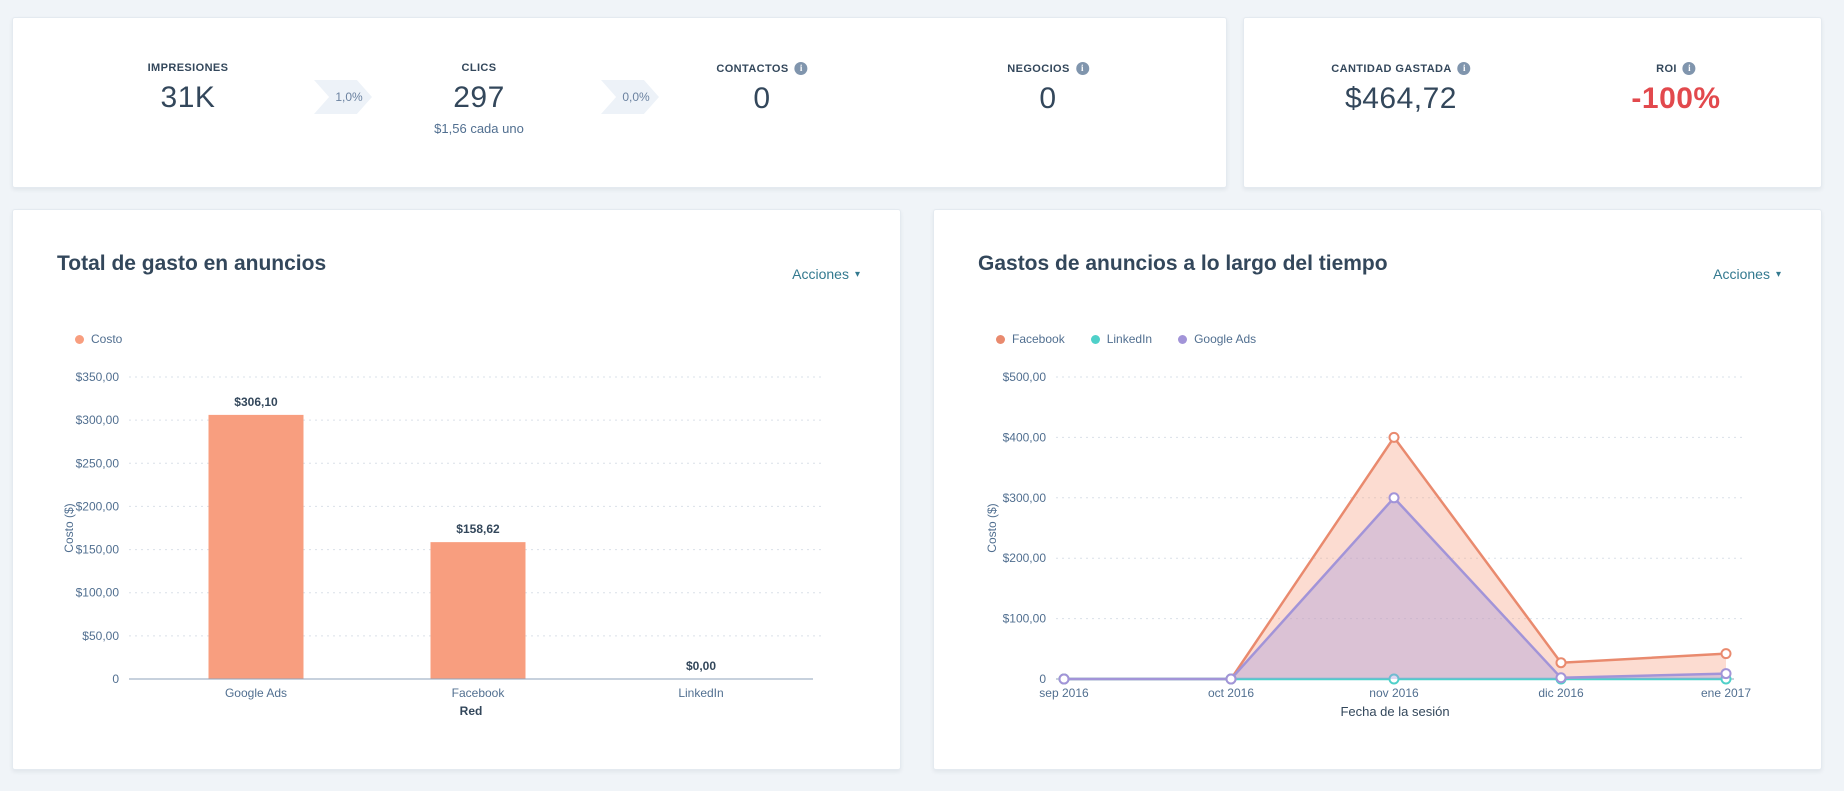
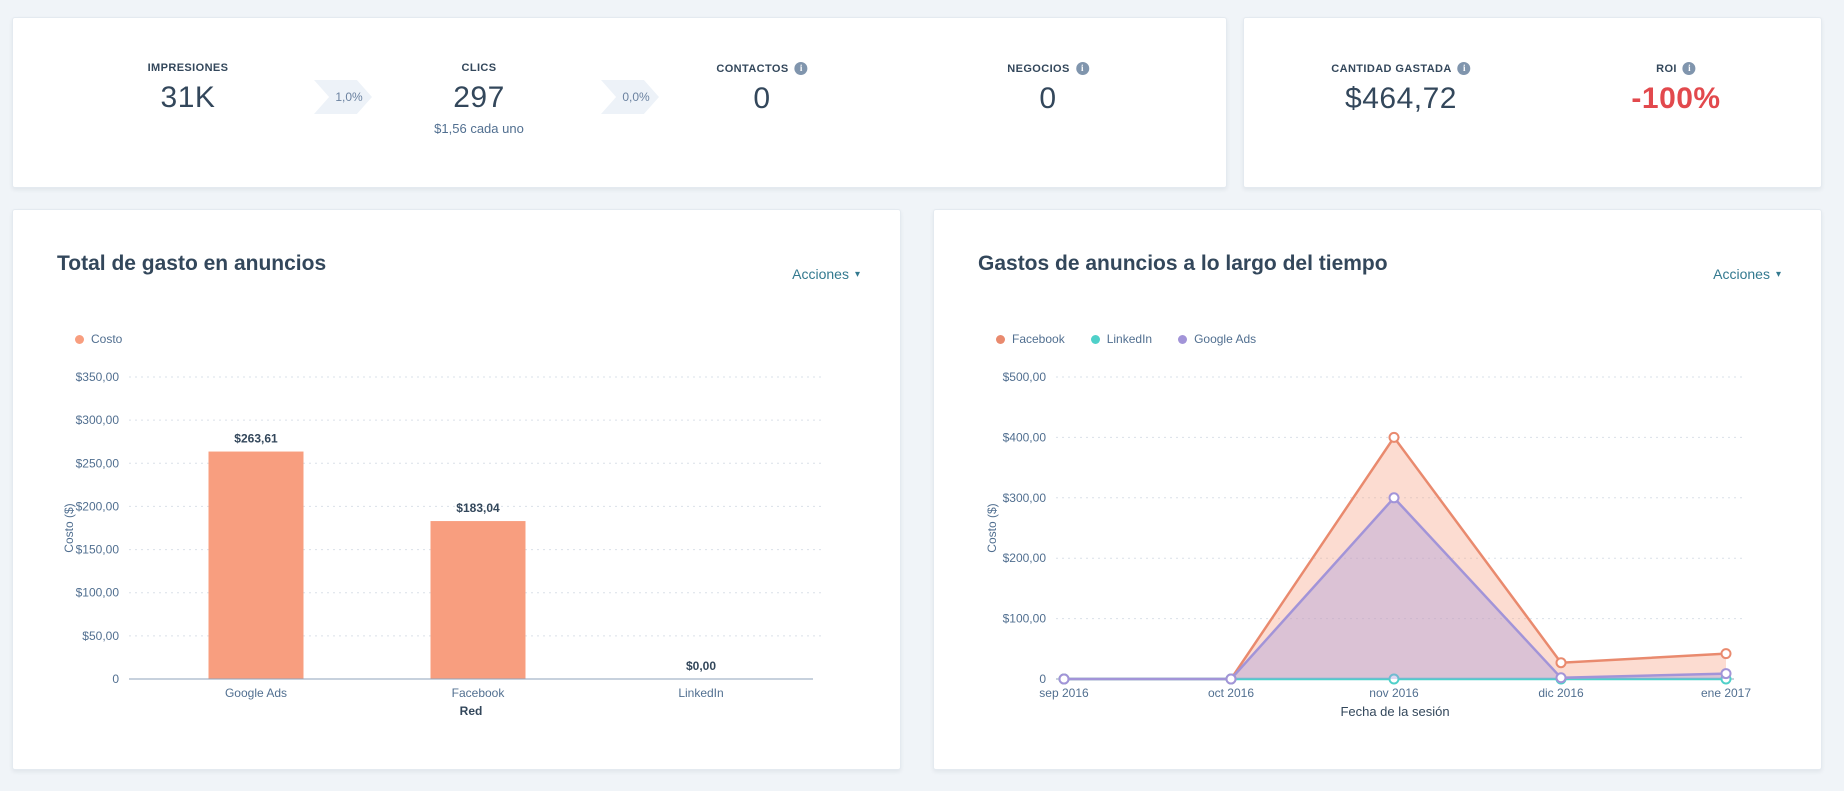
Total de gasto en anuncios/Google Ads: $306,10 -> $263,61
Total de gasto en anuncios/Facebook: $158,62 -> $183,04
